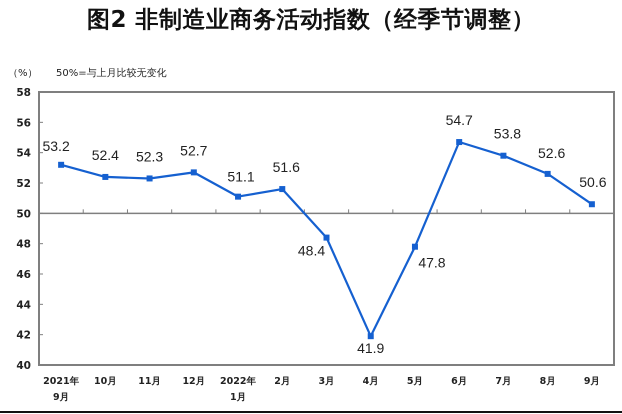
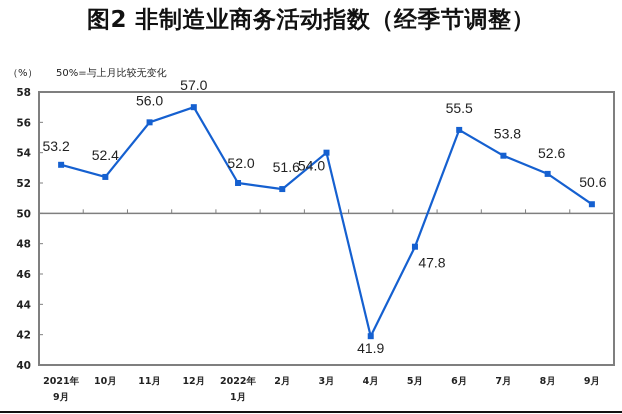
11月: 52.3 -> 56.0
12月: 52.7 -> 57.0
2022年 1月: 51.1 -> 52.0
3月: 48.4 -> 54.0
6月: 54.7 -> 55.5
